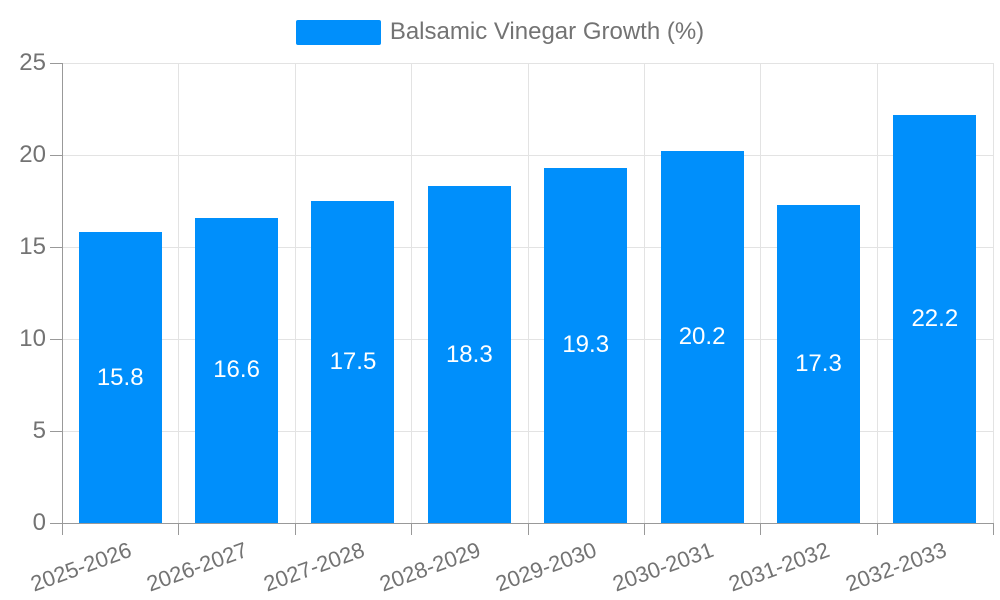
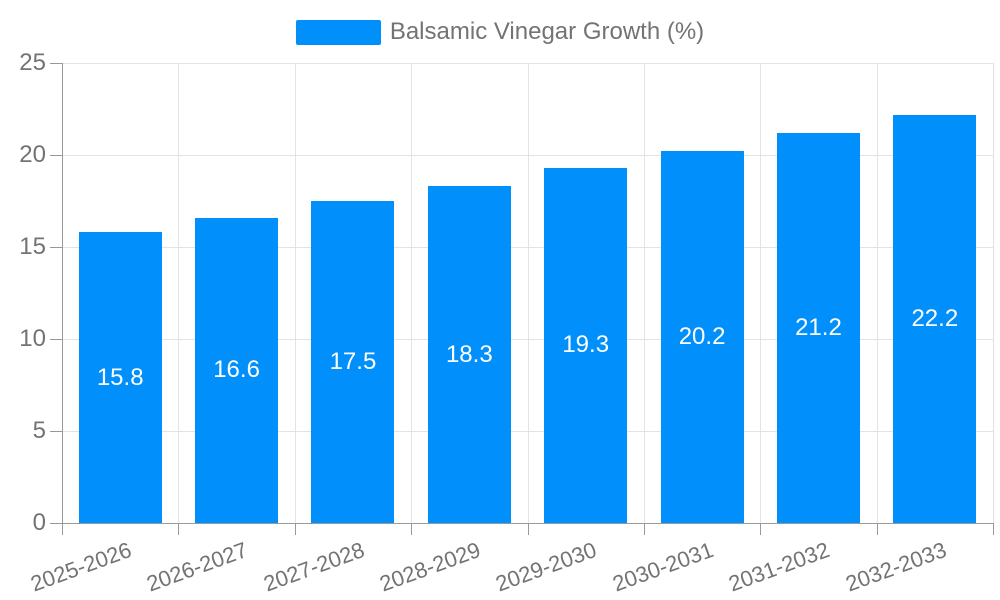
2031-2032: 17.3 -> 21.2
